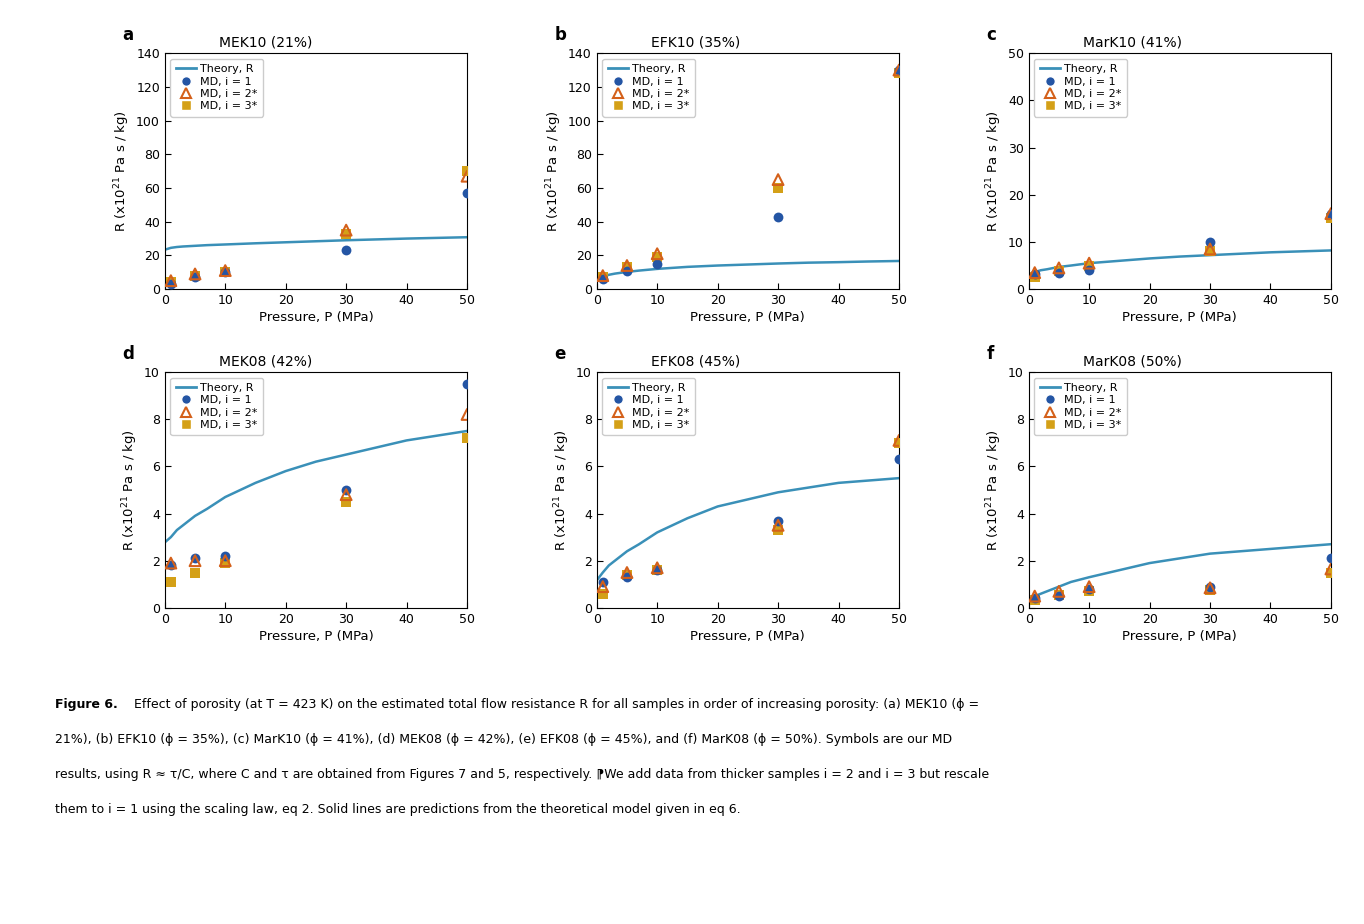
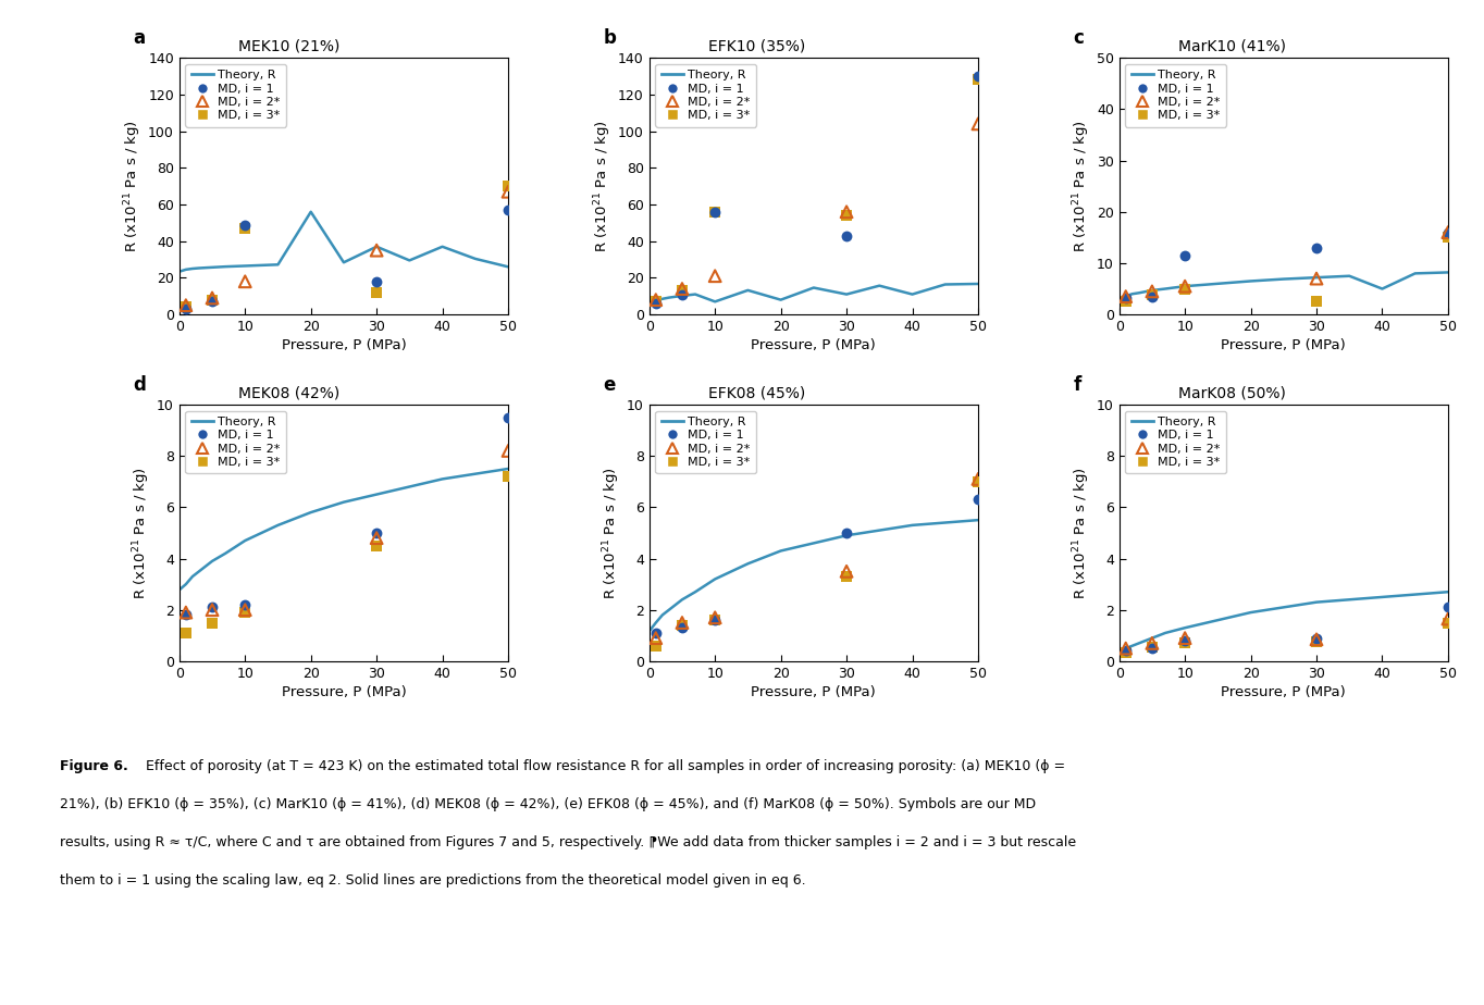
MEK10 (21%)/MD, i = 1/10: 10 -> 49
MEK10 (21%)/MD, i = 2*/10: 11 -> 18
MEK10 (21%)/MD, i = 3*/10: 10 -> 47
MEK10 (21%)/Theory, R/20: 28 -> 56
MEK10 (21%)/Theory, R/30: 29 -> 37
MEK10 (21%)/MD, i = 1/30: 23 -> 18
MEK10 (21%)/MD, i = 3*/30: 33 -> 12
MEK10 (21%)/Theory, R/40: 30 -> 37
MEK10 (21%)/Theory, R/50: 31 -> 26
EFK10 (35%)/Theory, R/10: 12 -> 7
EFK10 (35%)/MD, i = 1/10: 15 -> 56
EFK10 (35%)/MD, i = 3*/10: 19 -> 56
EFK10 (35%)/Theory, R/20: 14 -> 8
EFK10 (35%)/Theory, R/30: 15 -> 11
EFK10 (35%)/MD, i = 2*/30: 65 -> 56
EFK10 (35%)/MD, i = 3*/30: 60 -> 54
EFK10 (35%)/Theory, R/40: 16 -> 11
EFK10 (35%)/MD, i = 2*/50: 130 -> 104
MarK10 (41%)/MD, i = 1/10: 4.0 -> 11.5
MarK10 (41%)/MD, i = 1/30: 10.0 -> 13.0
MarK10 (41%)/MD, i = 2*/30: 8.5 -> 7.0
MarK10 (41%)/MD, i = 3*/30: 8.0 -> 2.5
MarK10 (41%)/Theory, R/40: 7.8 -> 5.0
EFK08 (45%)/MD, i = 1/30: 3.7 -> 5.0
